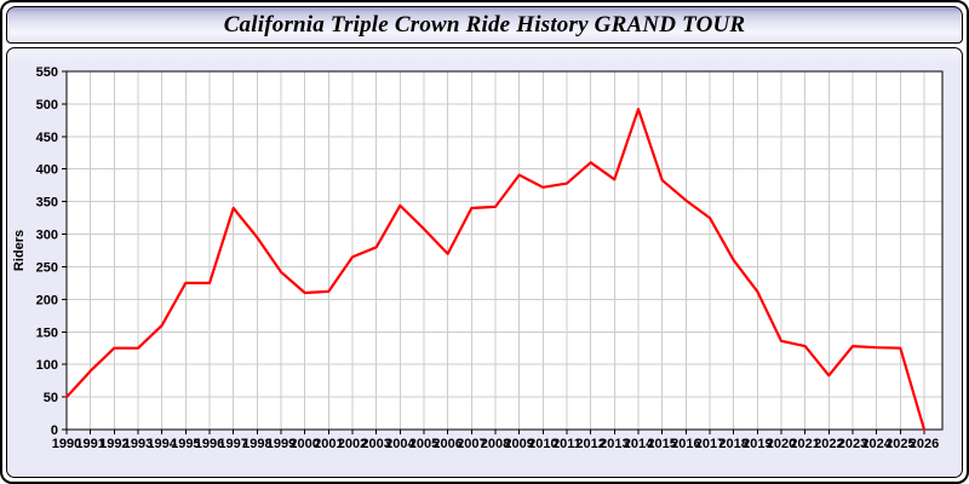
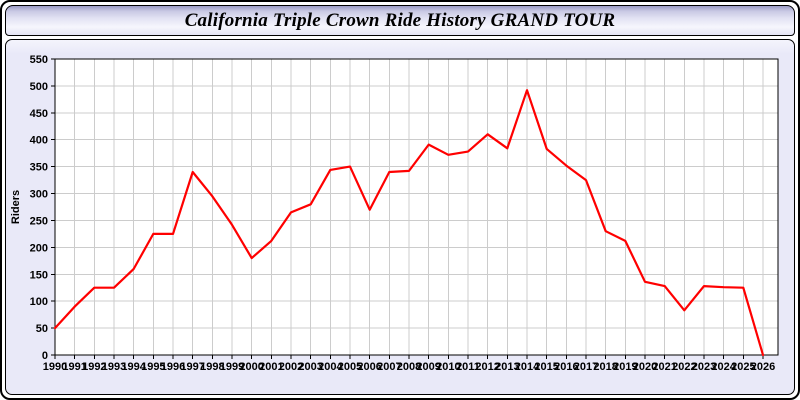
2000: 210 -> 180
2005: 310 -> 350
2018: 260 -> 230
